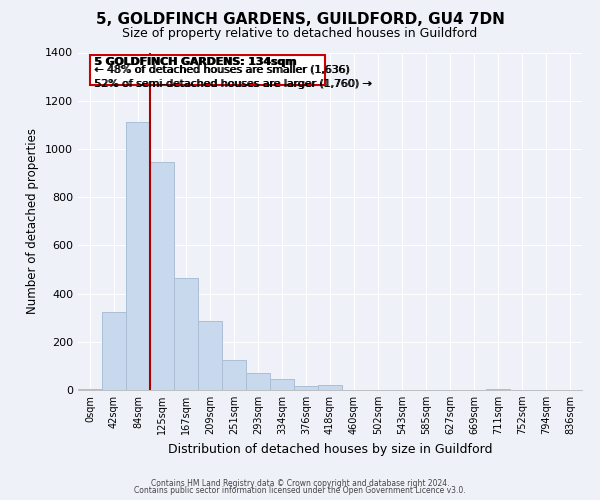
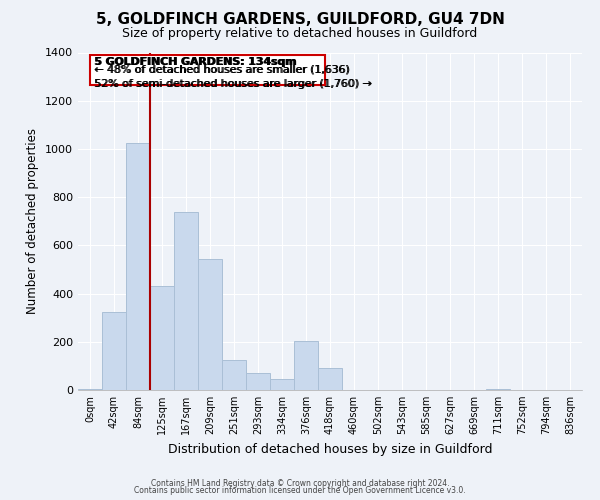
84sqm: 1110 -> 1025
125sqm: 945 -> 430
167sqm: 463 -> 740
209sqm: 285 -> 545
376sqm: 18 -> 205
418sqm: 20 -> 90
